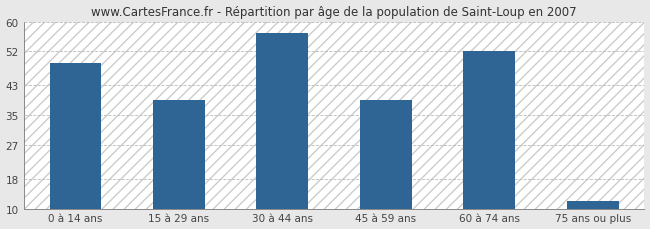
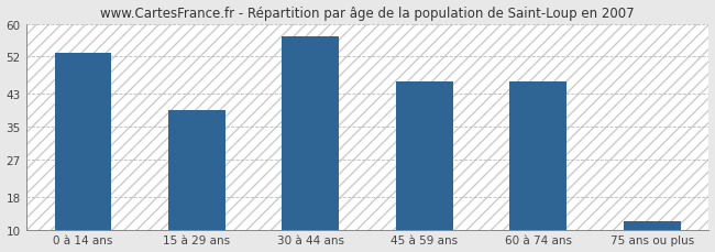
0 à 14 ans: 49 -> 53
45 à 59 ans: 39 -> 46
60 à 74 ans: 52 -> 46
